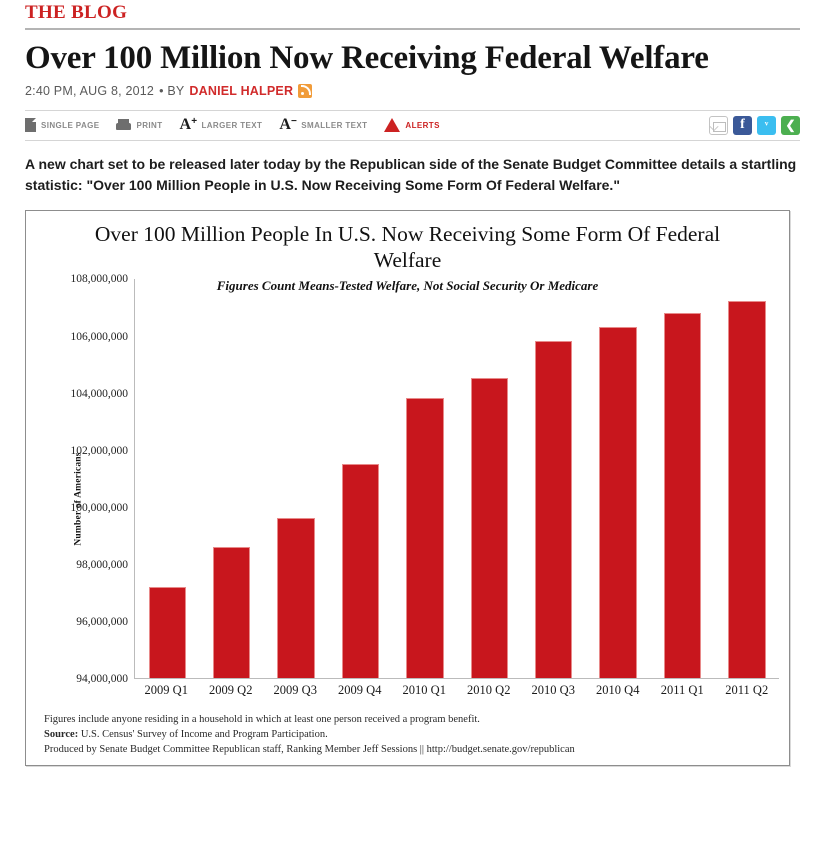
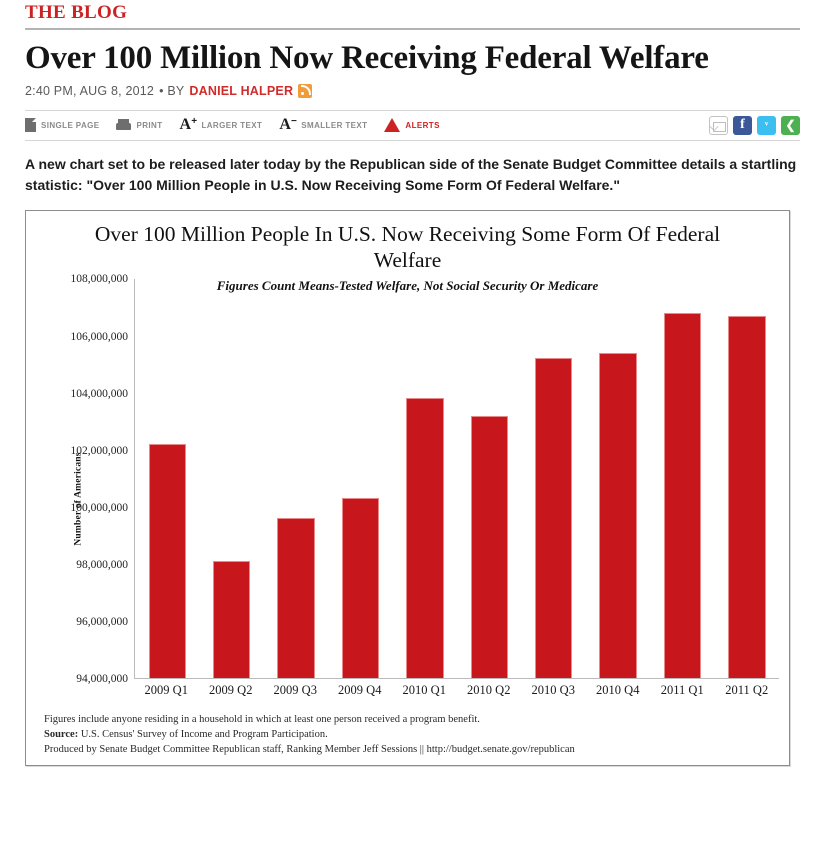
2009 Q1: 97200000 -> 102200000
2009 Q2: 98600000 -> 98100000
2009 Q4: 101500000 -> 100300000
2010 Q2: 104500000 -> 103200000
2010 Q3: 105800000 -> 105200000
2010 Q4: 106300000 -> 105400000
2011 Q2: 107200000 -> 106700000
